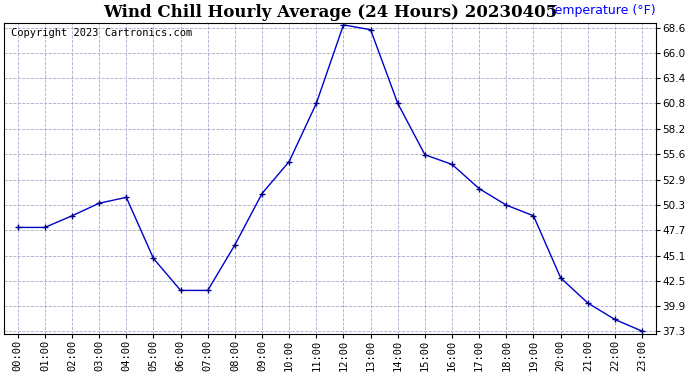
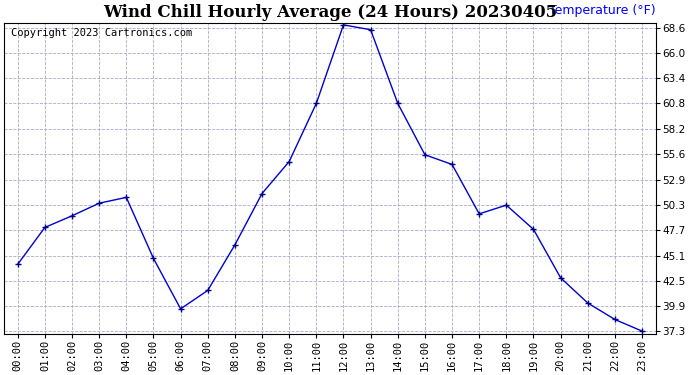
00:00: 48.0 -> 44.2
06:00: 41.5 -> 39.6
17:00: 52.0 -> 49.4
19:00: 49.2 -> 47.8
